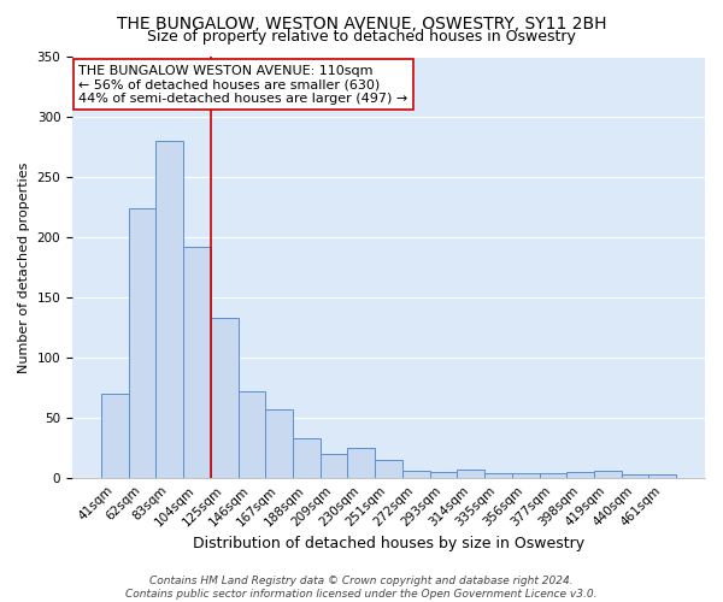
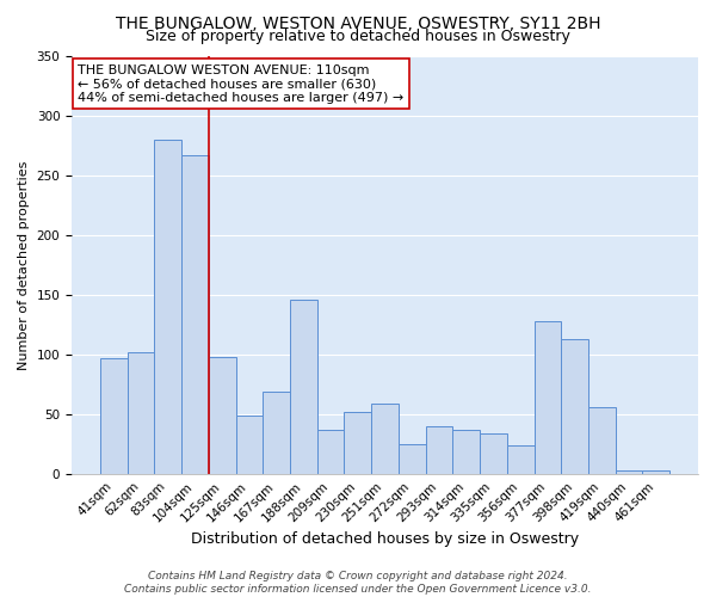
41sqm: 70 -> 97
62sqm: 224 -> 102
104sqm: 192 -> 267
125sqm: 133 -> 98
146sqm: 72 -> 49
167sqm: 57 -> 69
188sqm: 33 -> 146
209sqm: 20 -> 37
230sqm: 25 -> 52
251sqm: 15 -> 59
272sqm: 6 -> 25
293sqm: 5 -> 40
314sqm: 7 -> 37
335sqm: 4 -> 34
356sqm: 4 -> 24
377sqm: 4 -> 128
398sqm: 5 -> 113
419sqm: 6 -> 56
